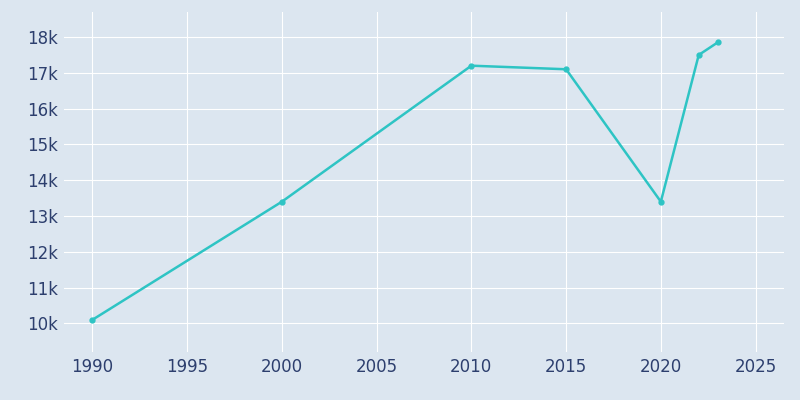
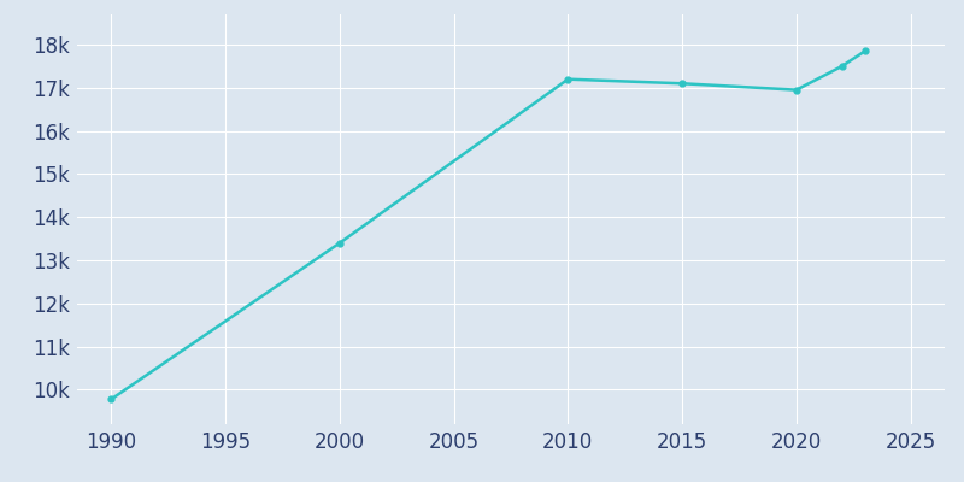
1990: 10.10k -> 9.78k
2020: 13.40k -> 16.95k
